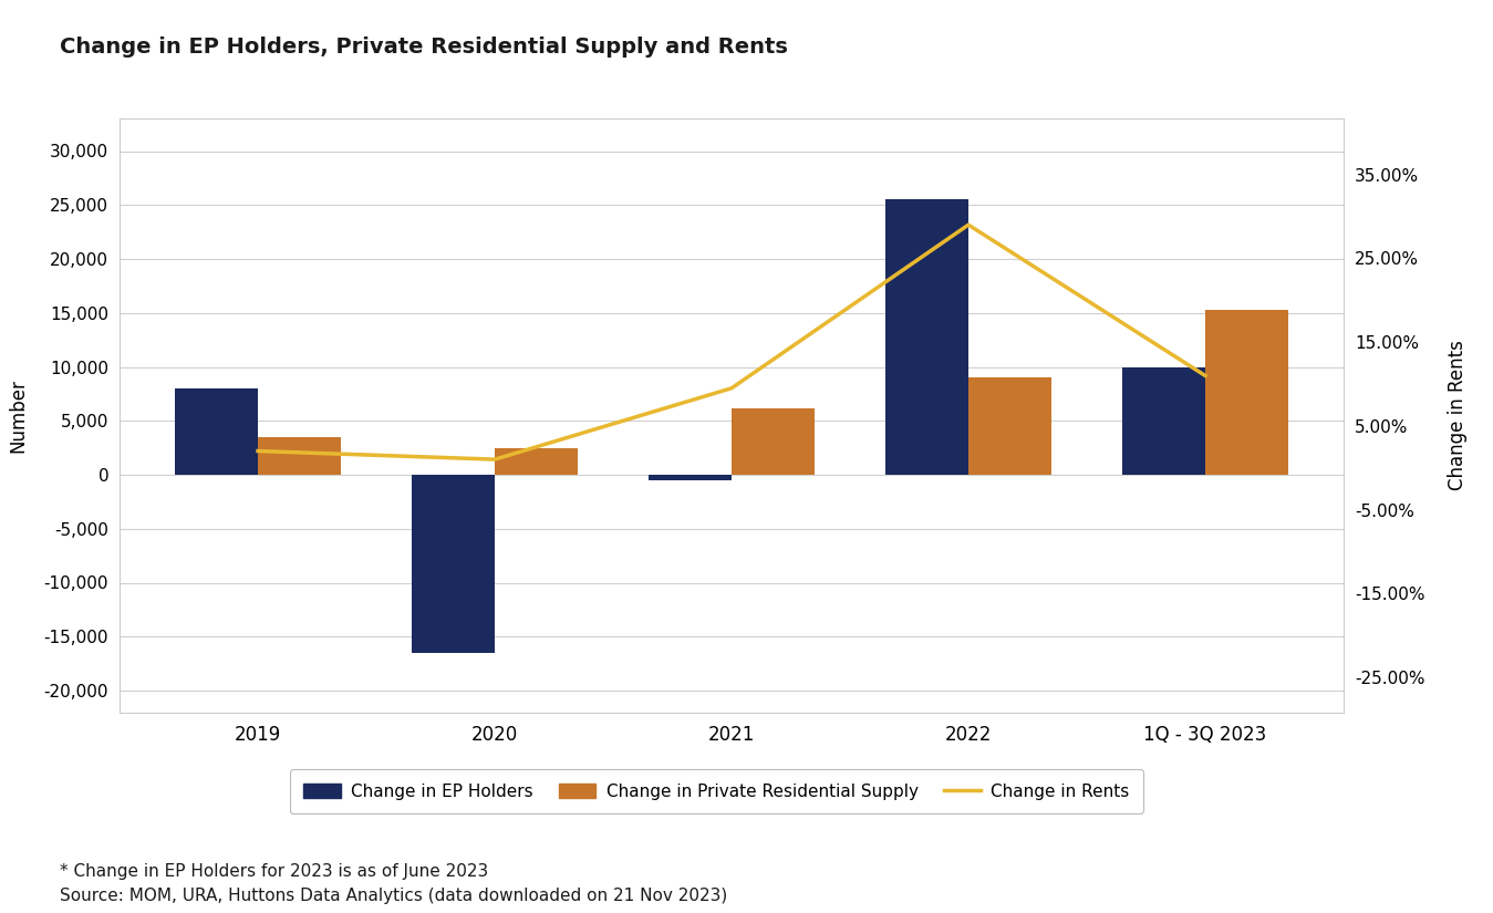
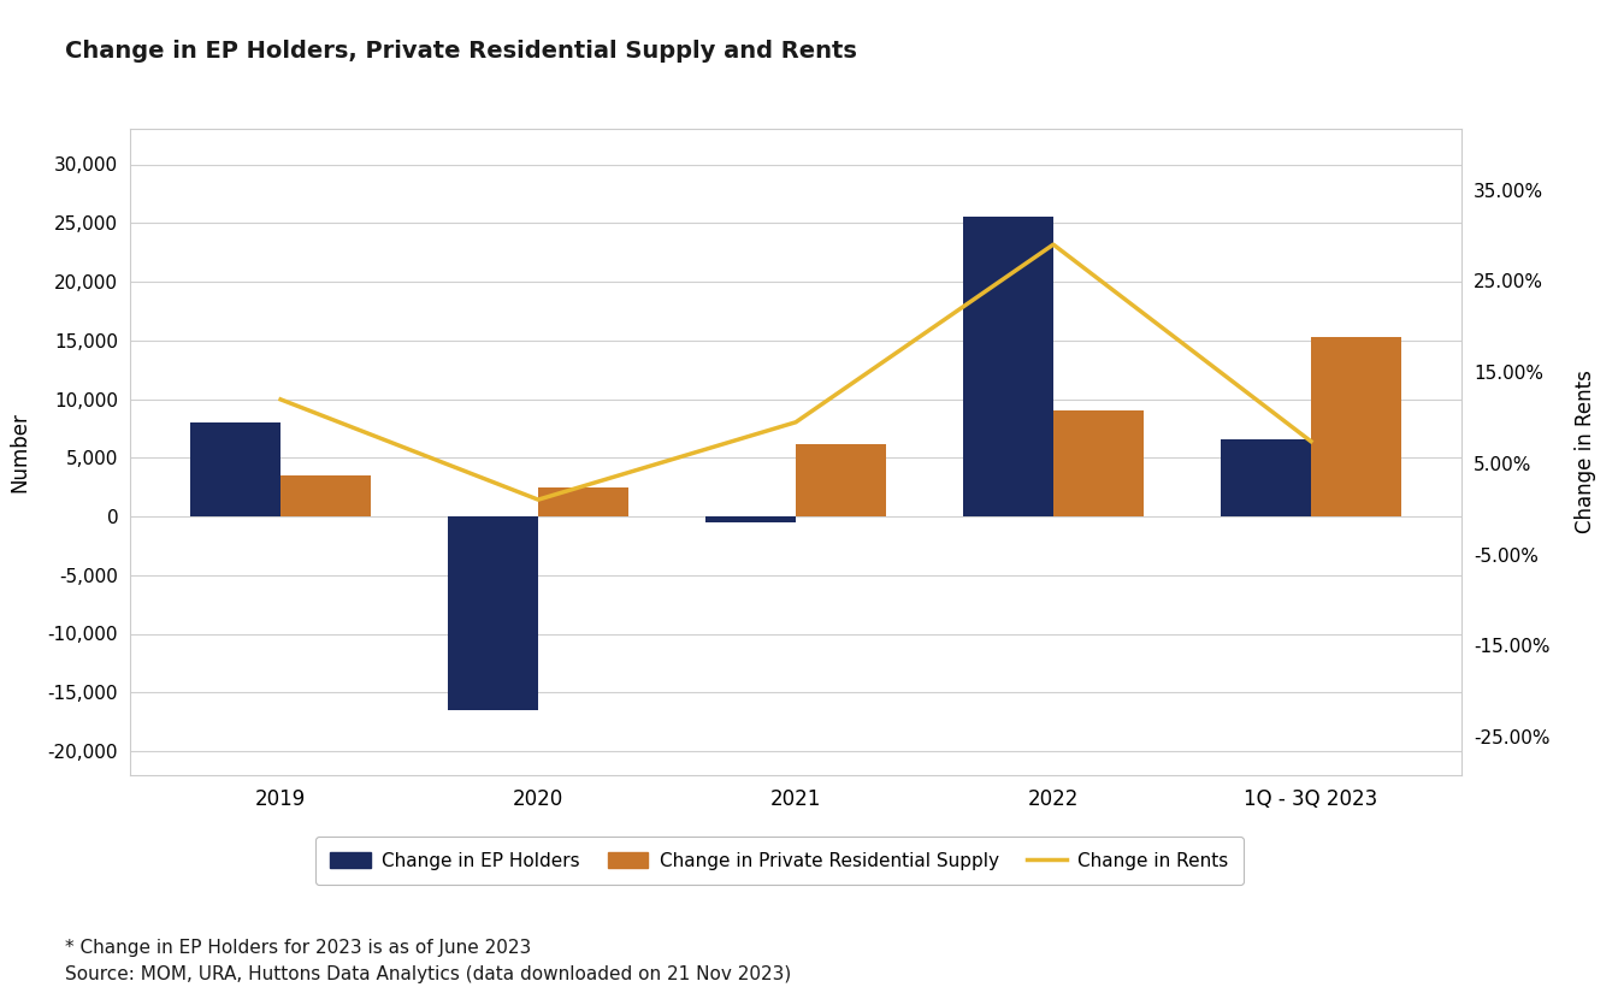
Change in Rents/2019: 2.0% -> 12.0%
Change in EP Holders/1Q - 3Q 2023: 10,000 -> 6,600
Change in Rents/1Q - 3Q 2023: 11.0% -> 7.4%
